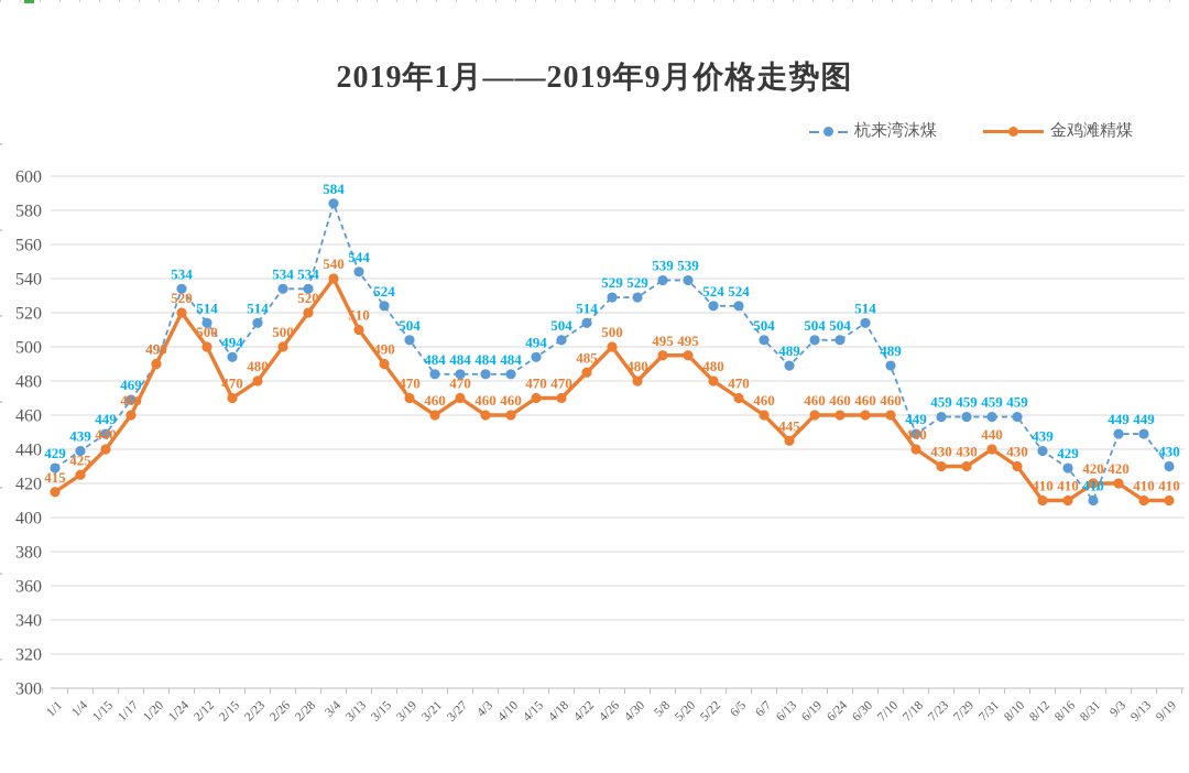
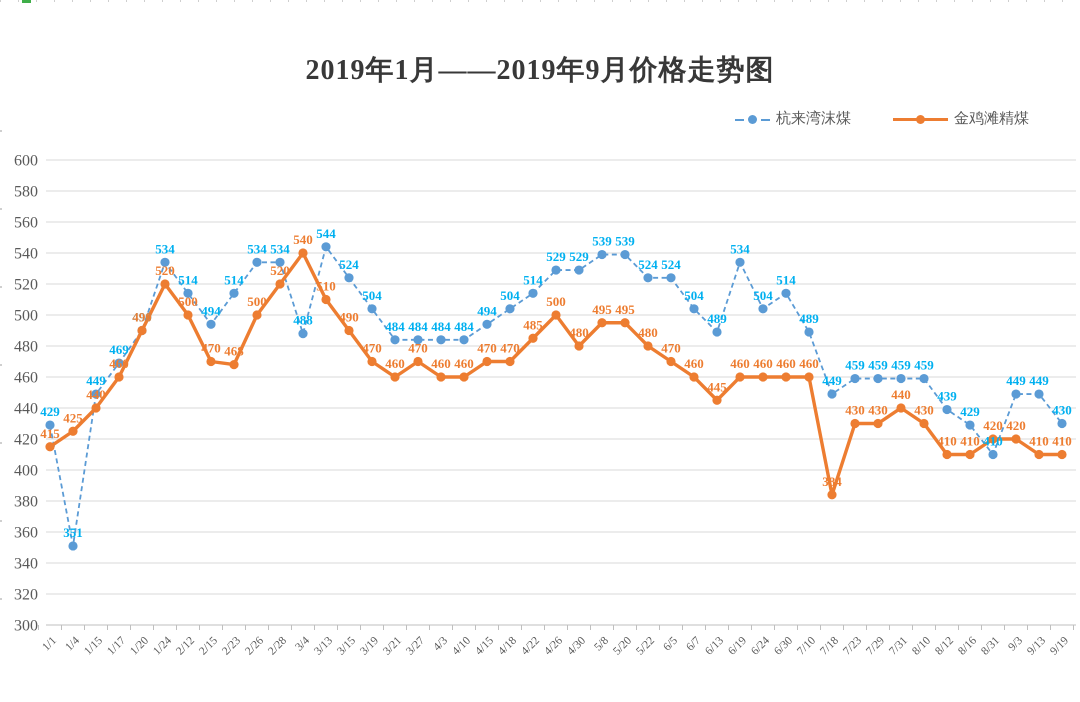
杭来湾沫煤/1/4: 439 -> 351
金鸡滩精煤/2/23: 480 -> 468
杭来湾沫煤/3/4: 584 -> 488
杭来湾沫煤/6/19: 504 -> 534
金鸡滩精煤/7/18: 440 -> 384
